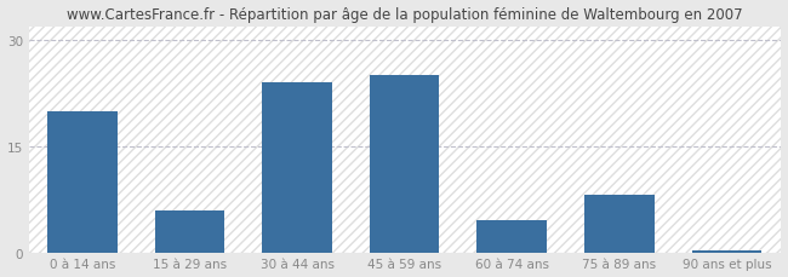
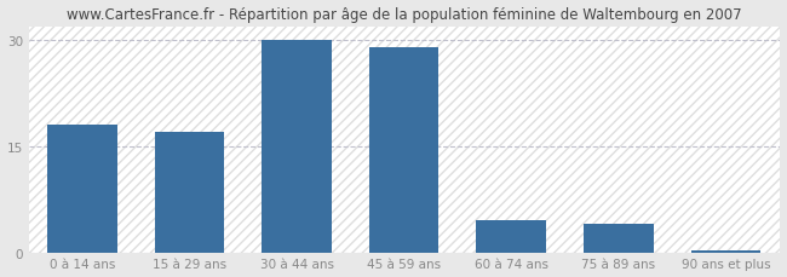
0 à 14 ans: 20.0 -> 18.0
15 à 29 ans: 6.0 -> 17.0
30 à 44 ans: 24.0 -> 30.0
45 à 59 ans: 25.0 -> 29.0
75 à 89 ans: 8.2 -> 4.0
